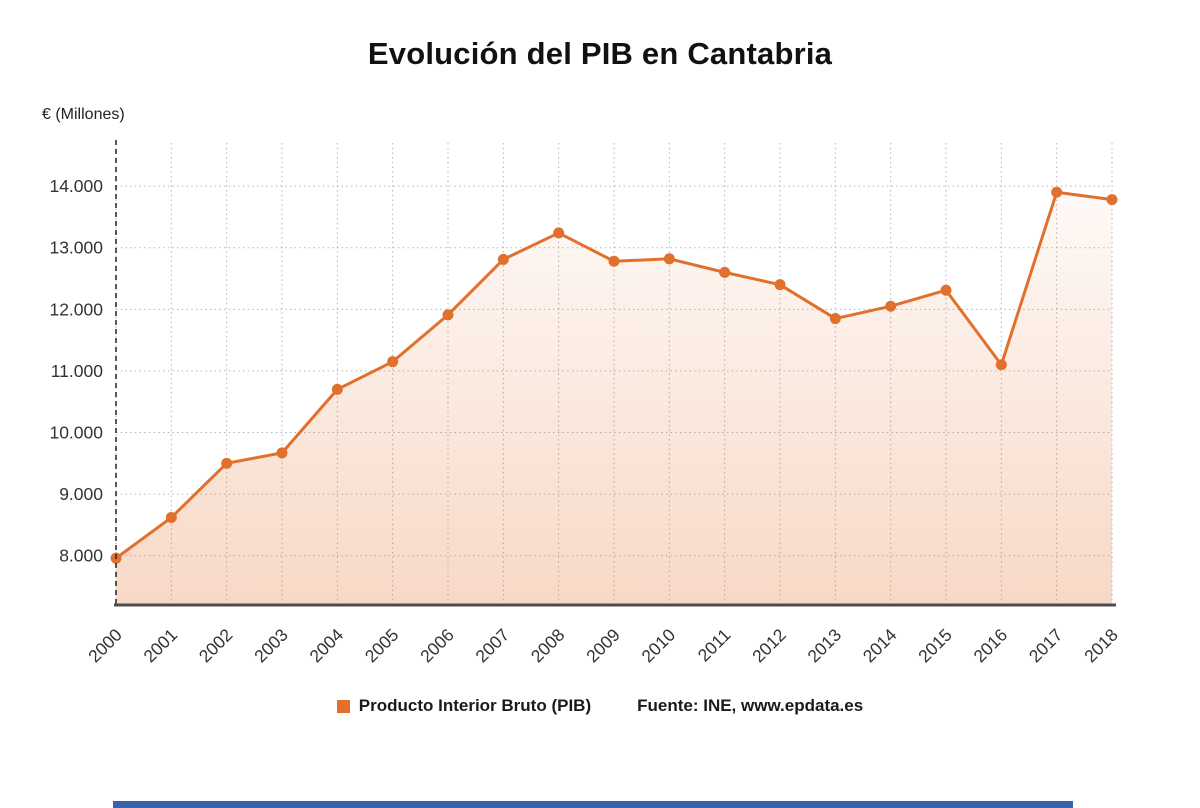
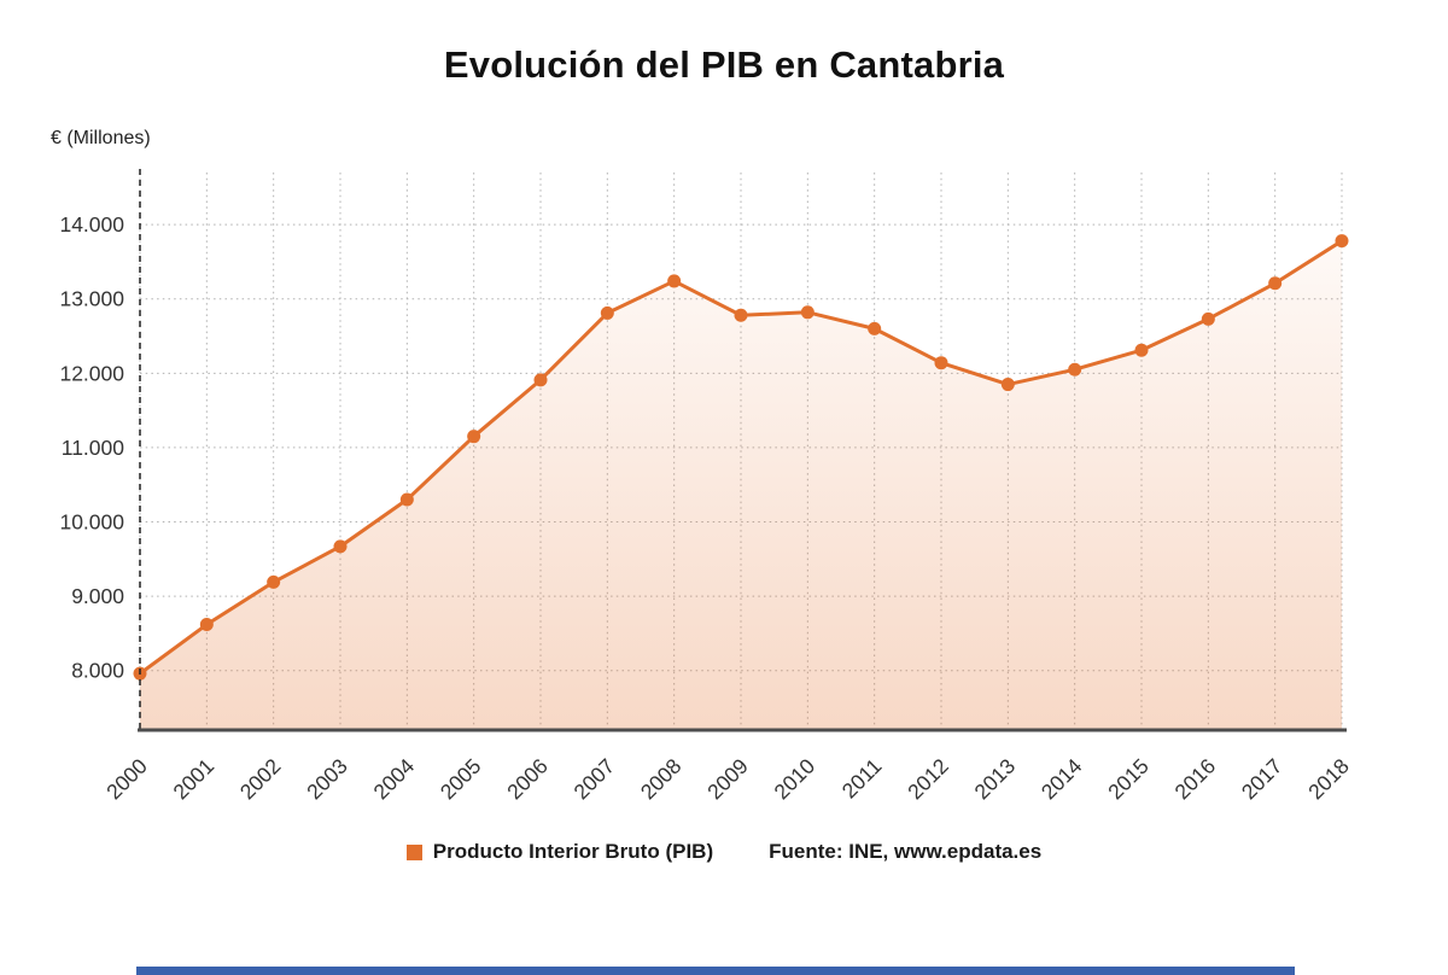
2002: 9500 -> 9200
2004: 10700 -> 10300
2012: 12400 -> 12100
2016: 11100 -> 12700
2017: 13900 -> 13200
